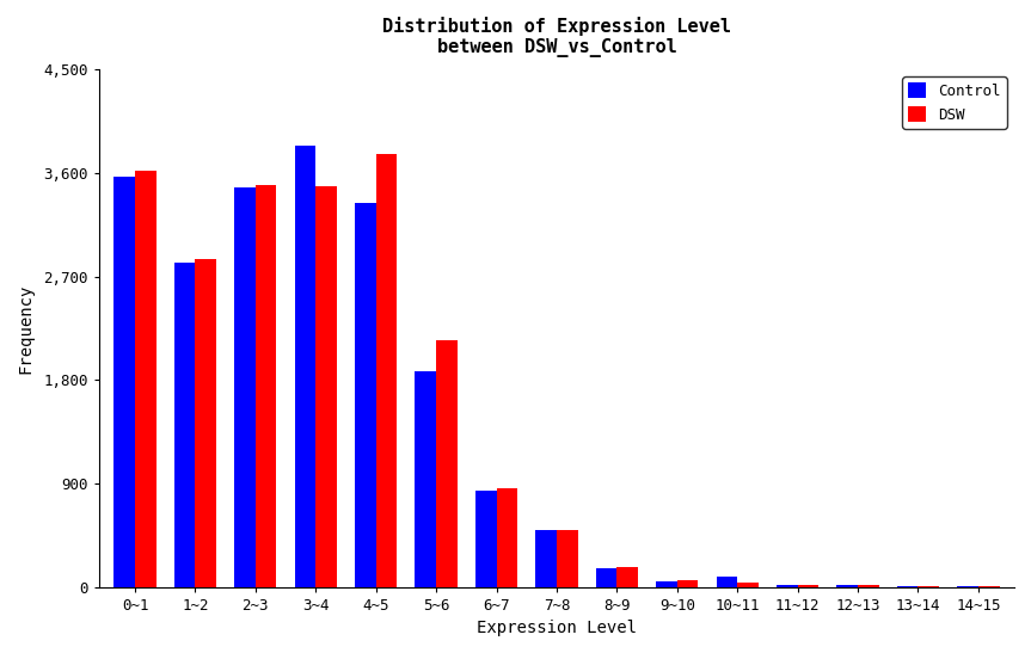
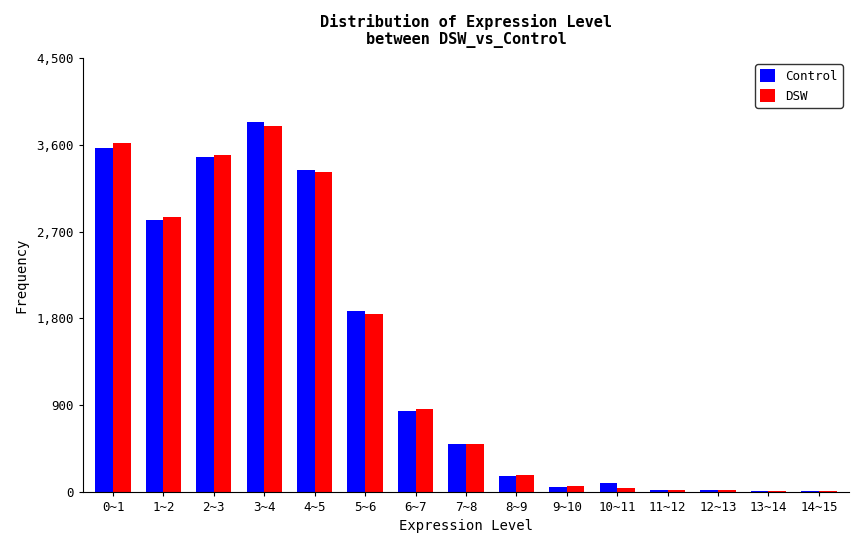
DSW/3~4: 3,480 -> 3,800
DSW/4~5: 3,760 -> 3,320
DSW/5~6: 2,140 -> 1,840
